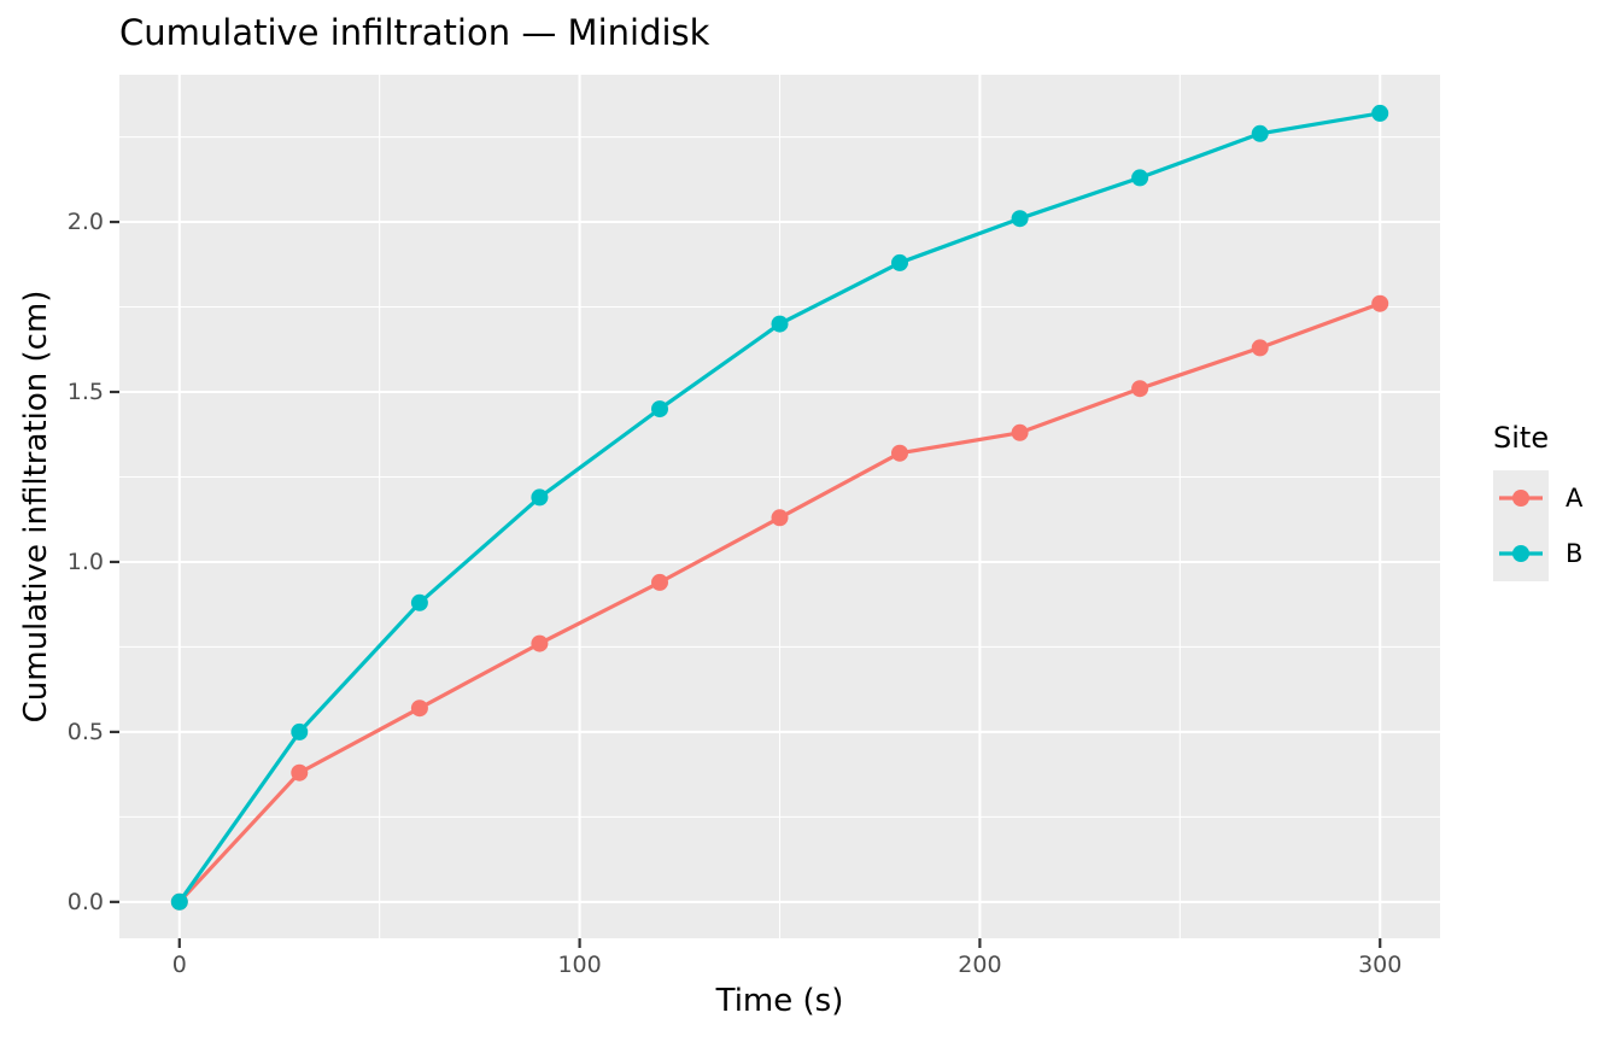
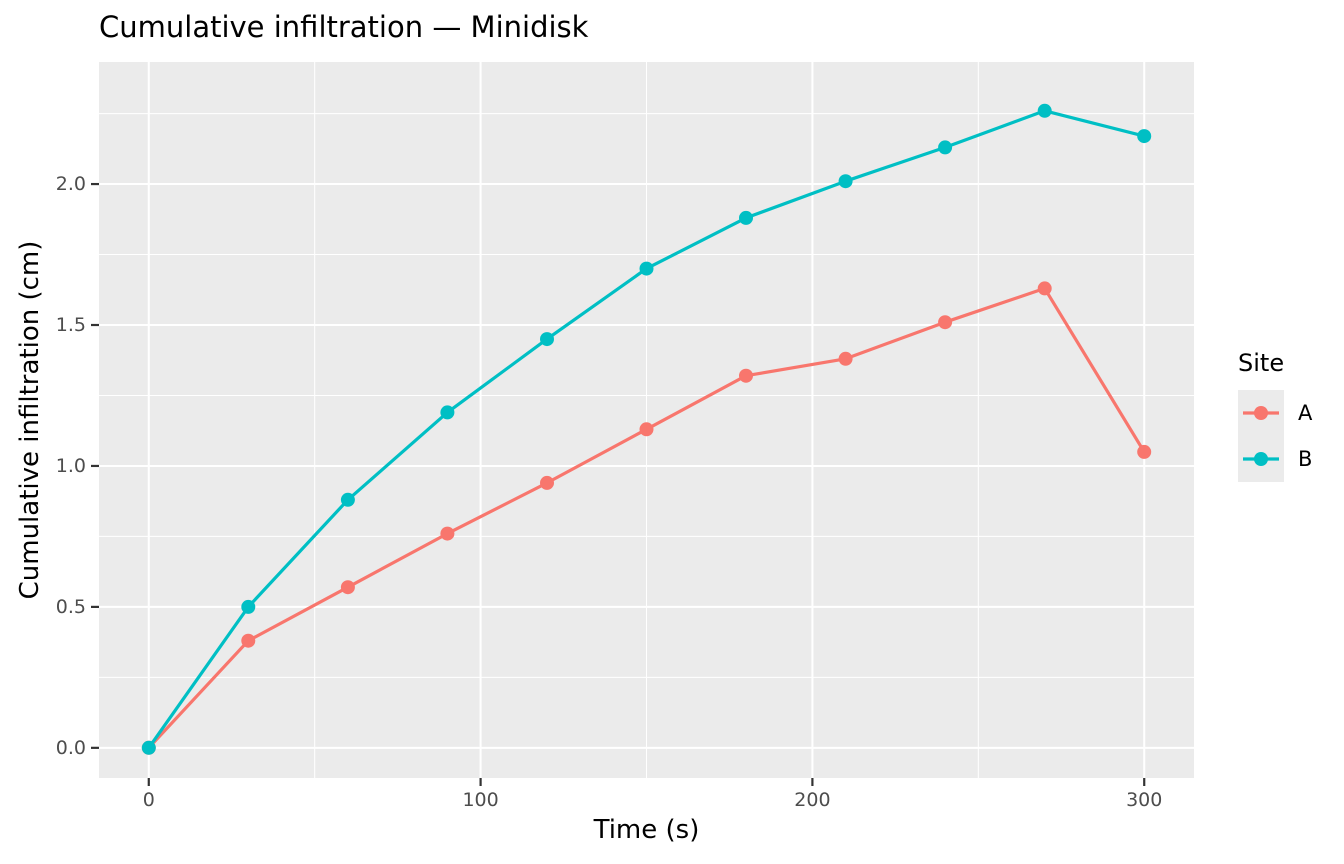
A/300: 1.76 -> 1.05
B/300: 2.32 -> 2.17
